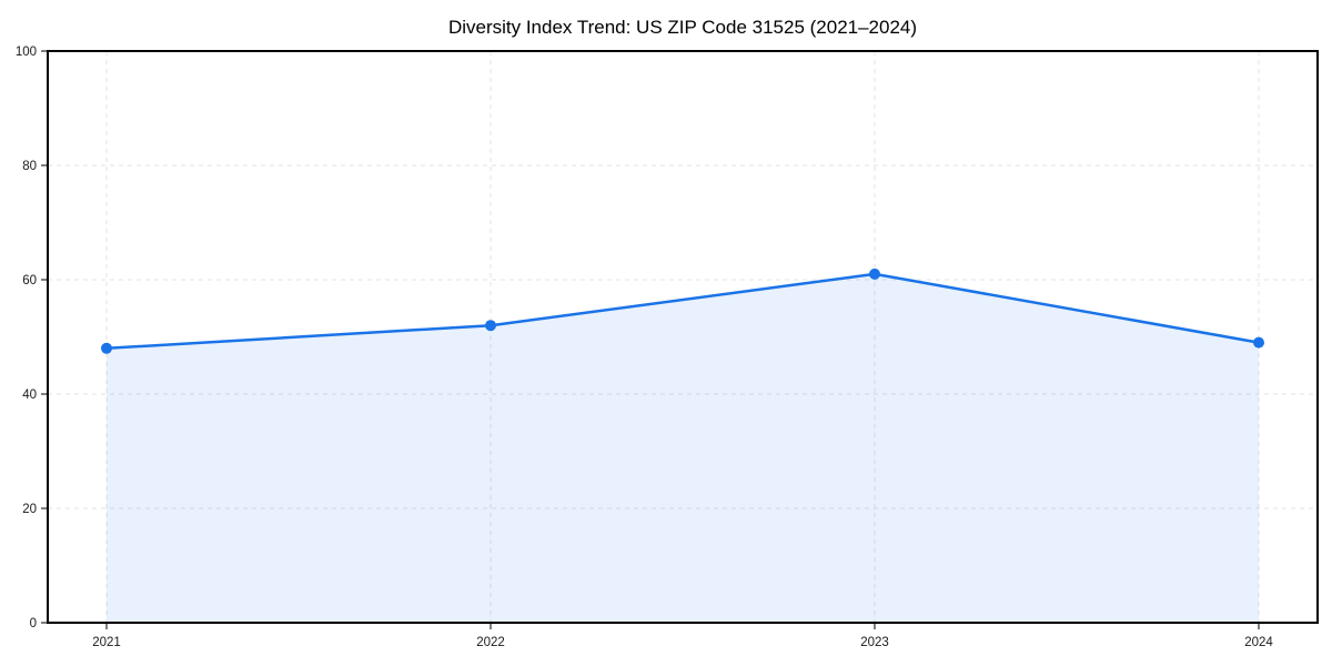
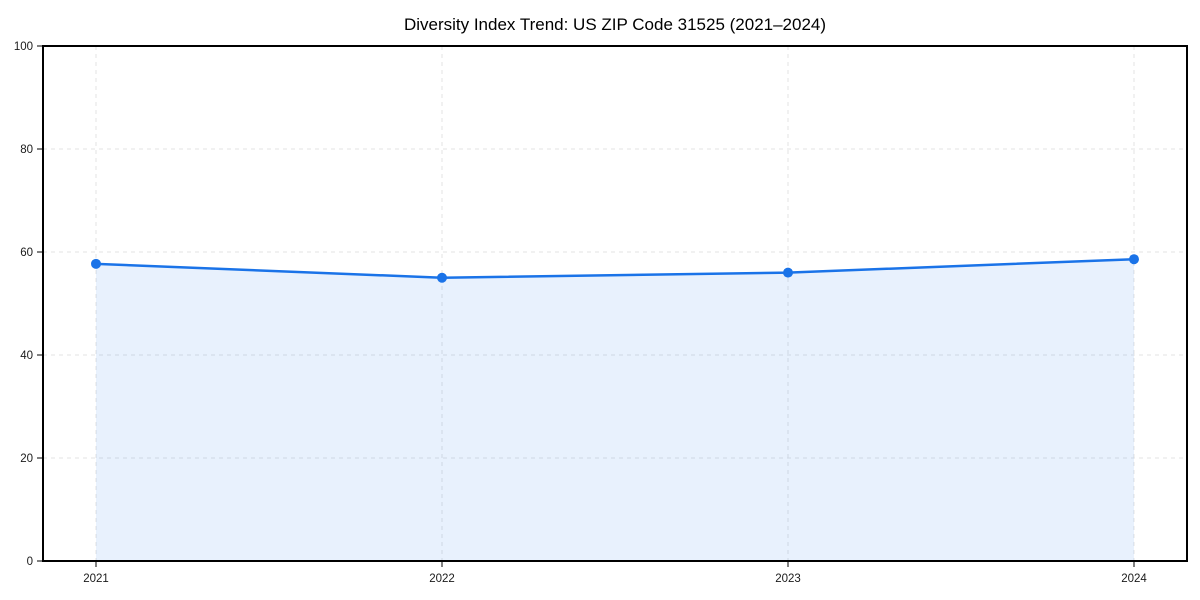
2021: 48 -> 58
2022: 52 -> 55
2023: 61 -> 56
2024: 49 -> 59
